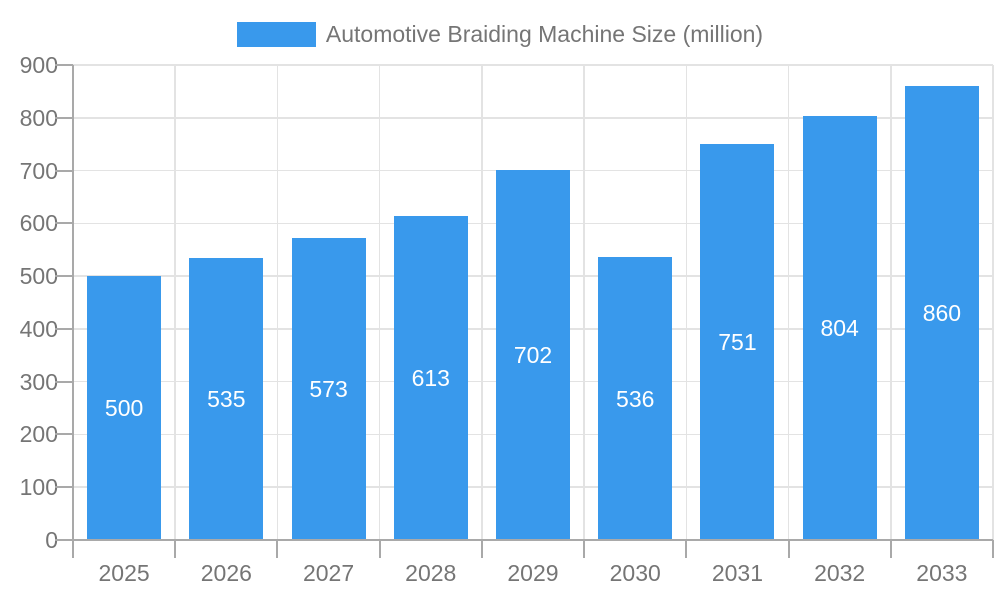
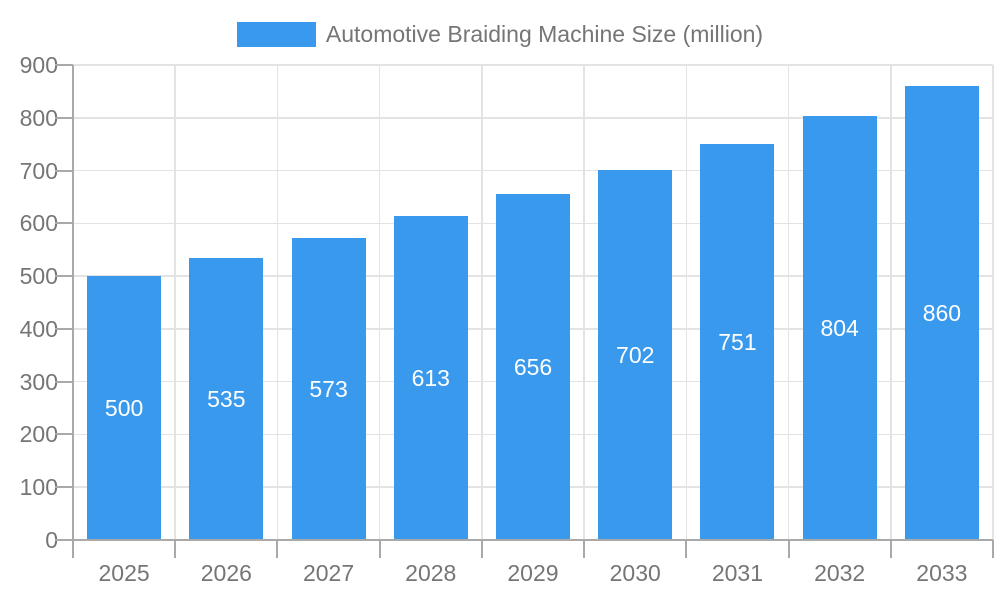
2029: 702 -> 656
2030: 536 -> 702
